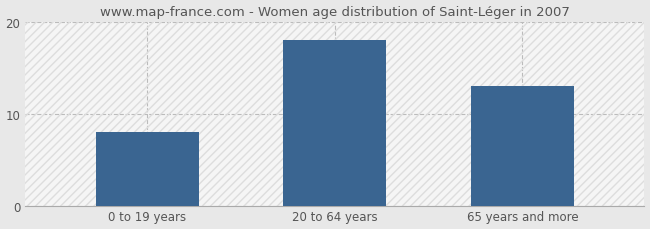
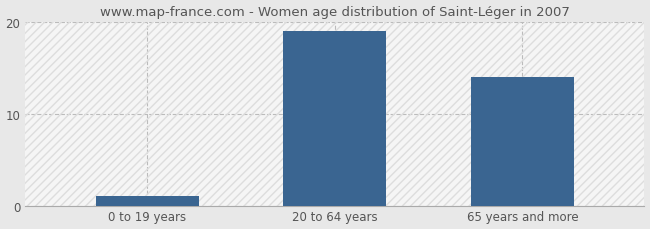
0 to 19 years: 8 -> 1
20 to 64 years: 18 -> 19
65 years and more: 13 -> 14
